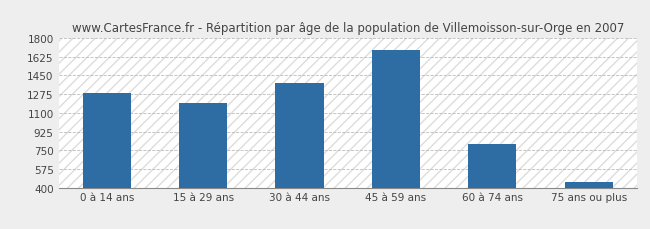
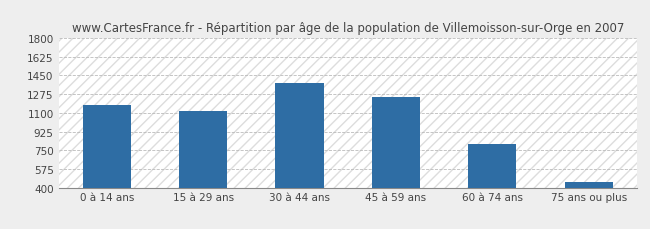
0 à 14 ans: 1290 -> 1170
15 à 29 ans: 1200 -> 1120
45 à 59 ans: 1690 -> 1250
